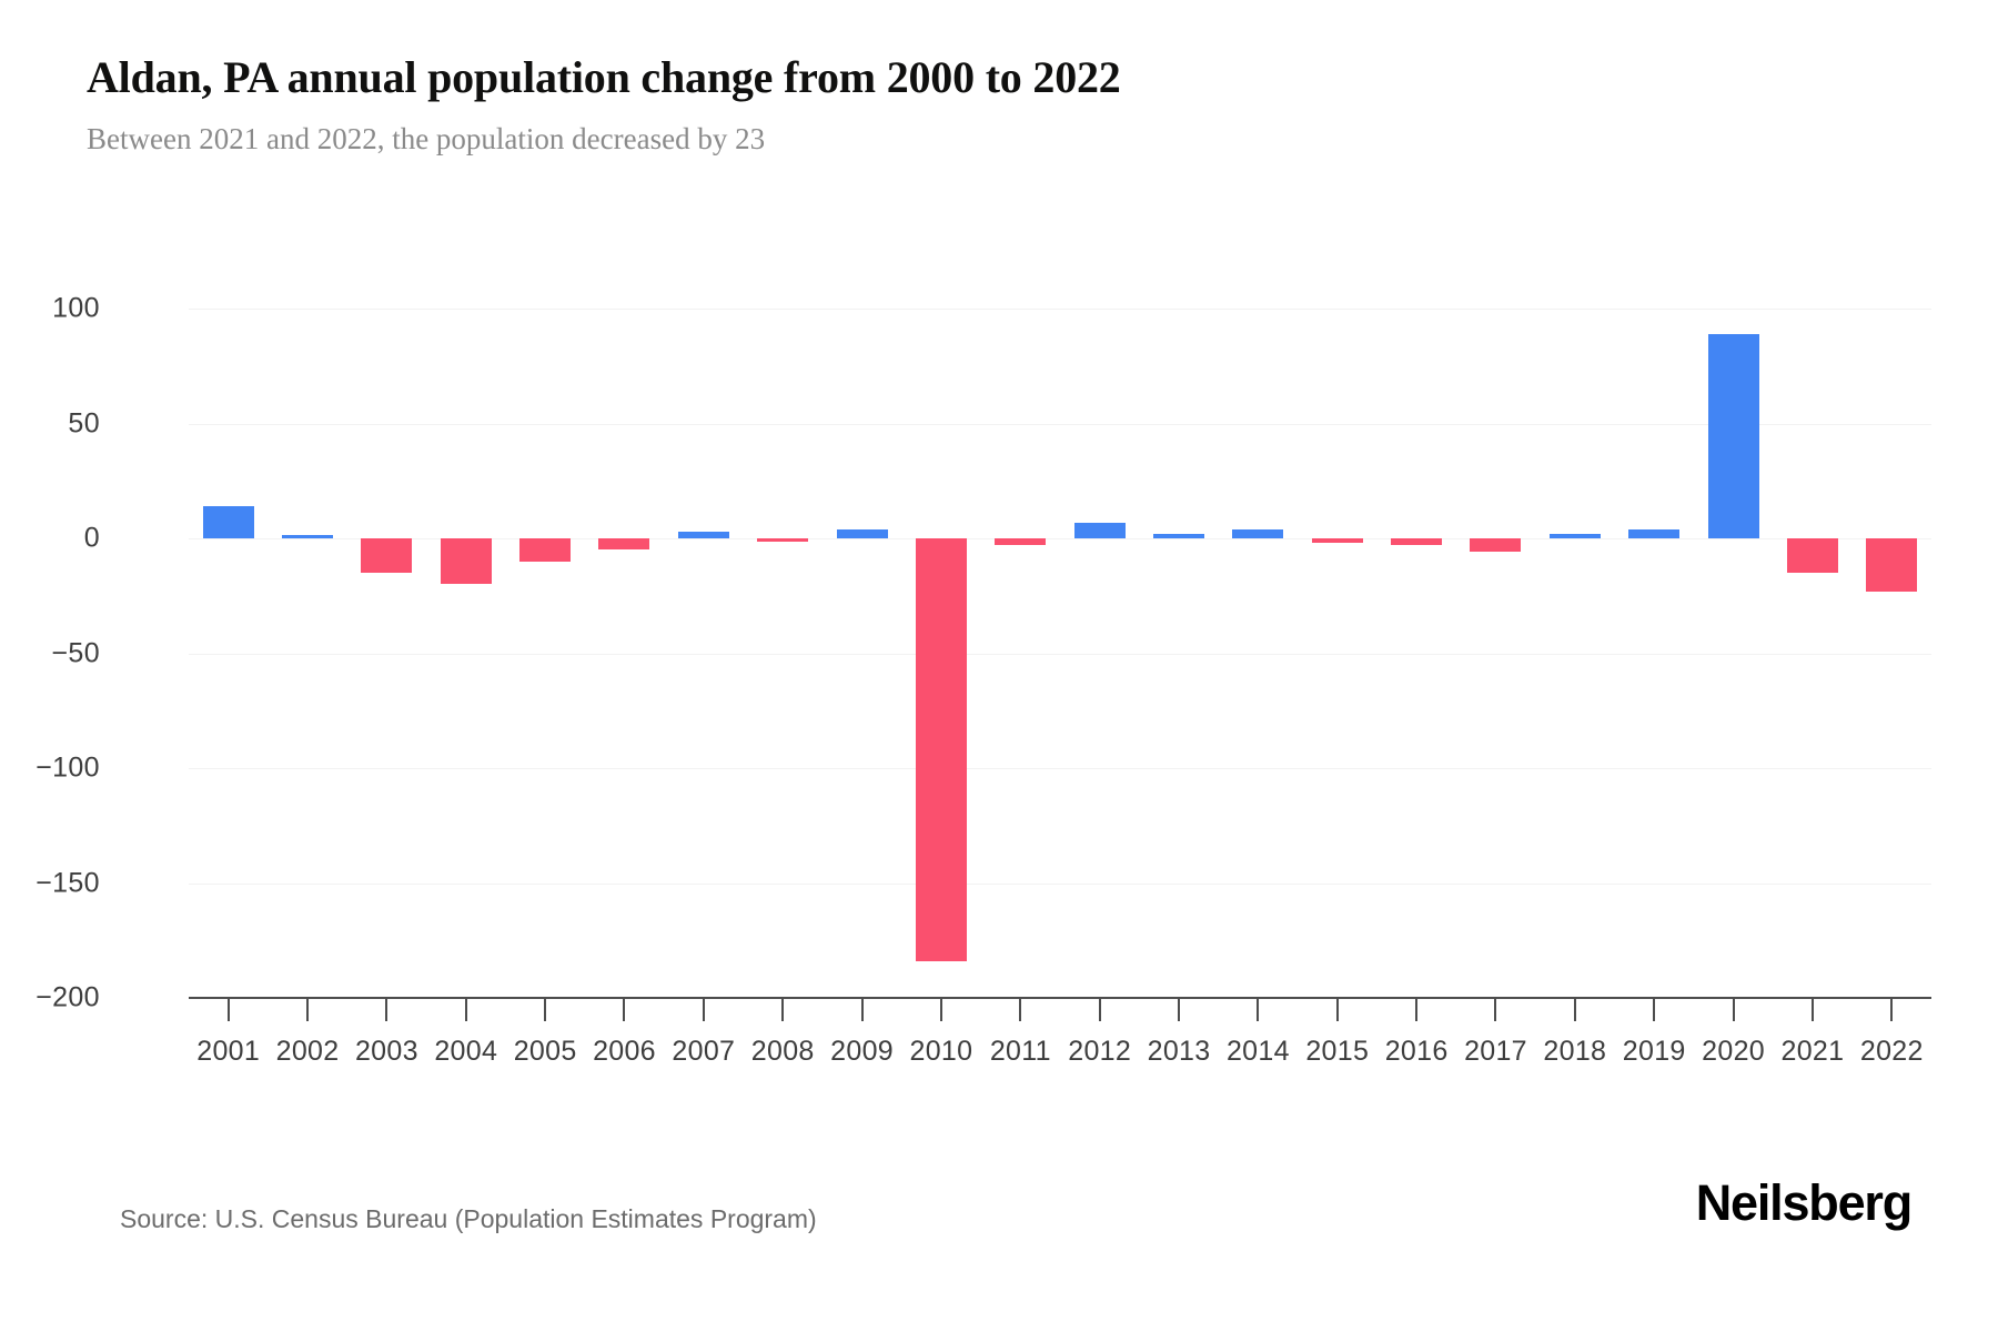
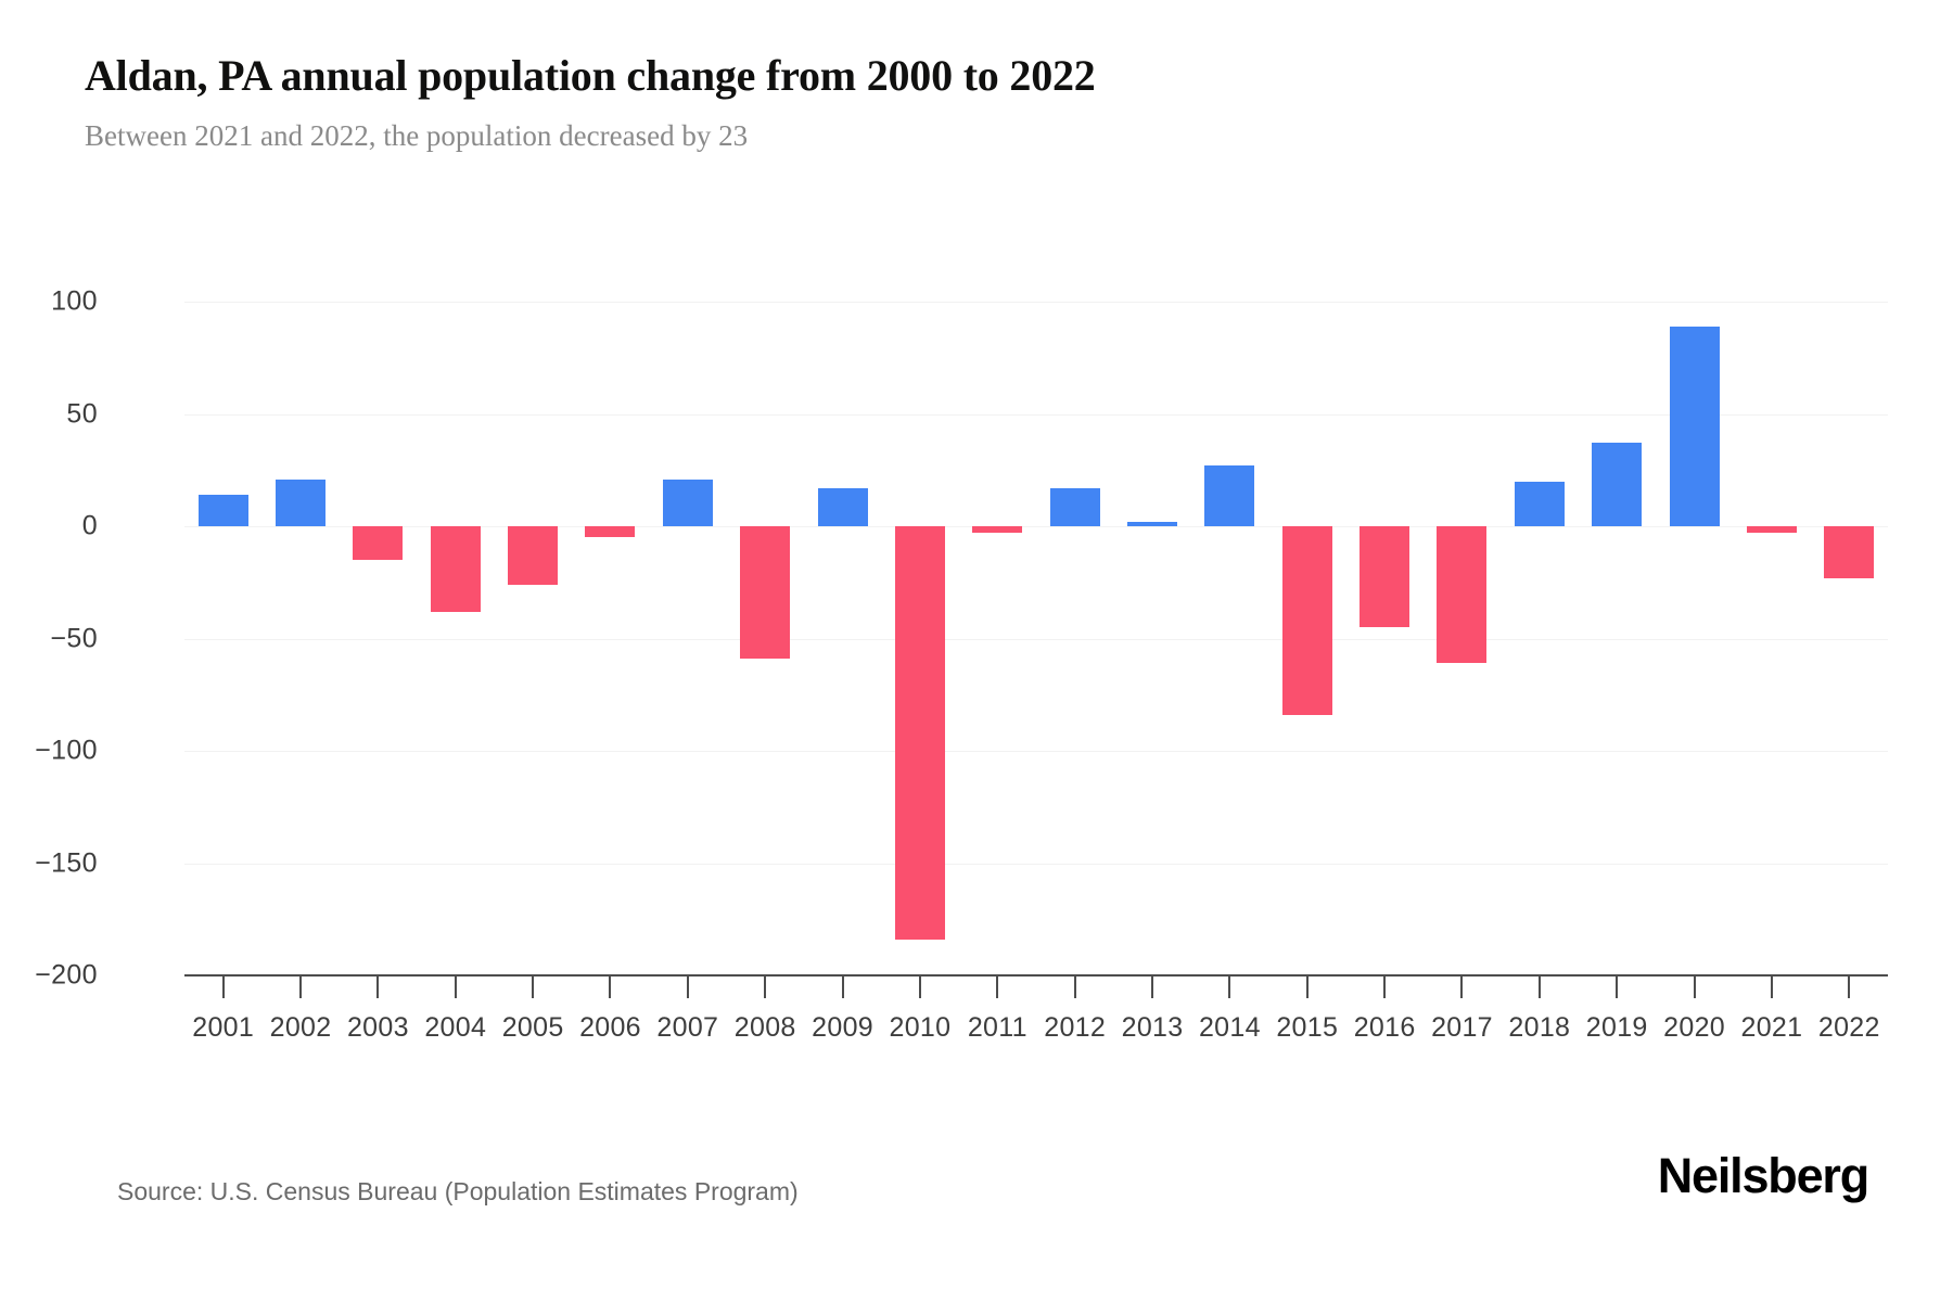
2002: 1 -> 21
2004: -20 -> -38
2005: -10 -> -26
2007: 3 -> 21
2008: -1 -> -59
2009: 4 -> 17
2012: 7 -> 17
2014: 4 -> 27
2015: -2 -> -84
2016: -3 -> -45
2017: -6 -> -61
2018: 2 -> 20
2019: 4 -> 37
2021: -15 -> -3
